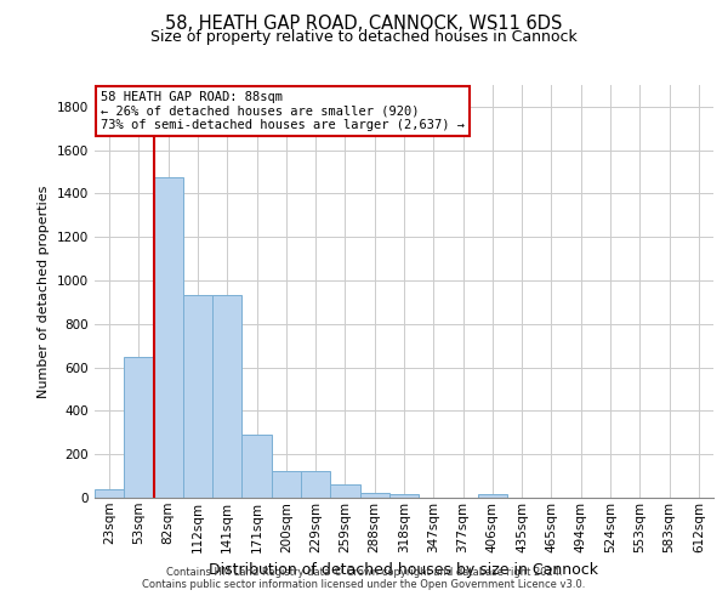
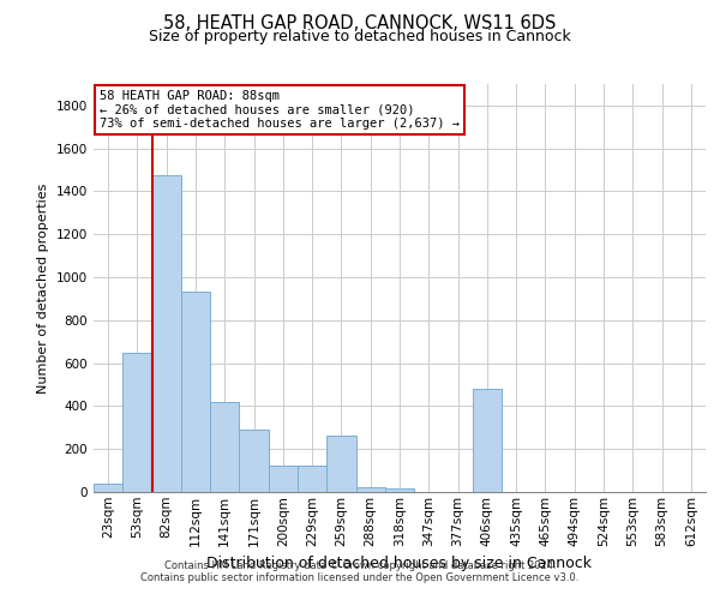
141sqm: 940 -> 420
259sqm: 60 -> 260
406sqm: 20 -> 480
